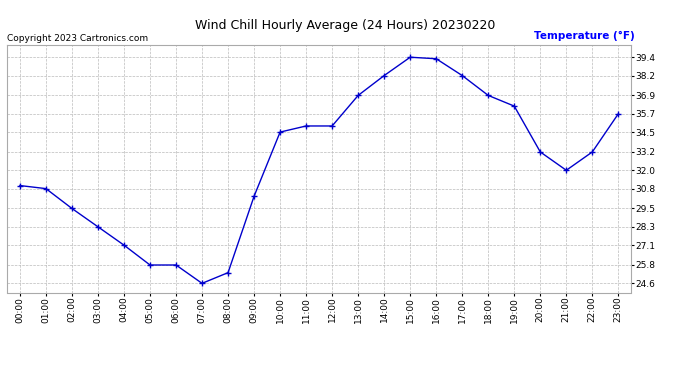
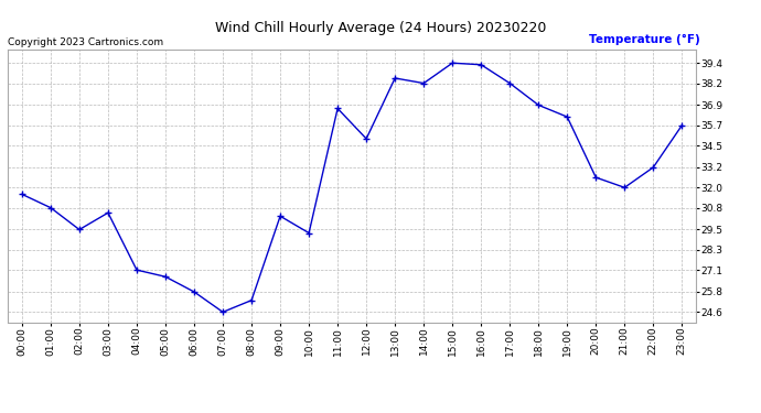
00:00: 31.0 -> 31.6
03:00: 28.3 -> 30.5
05:00: 25.8 -> 26.7
10:00: 34.5 -> 29.3
11:00: 34.9 -> 36.7
13:00: 36.9 -> 38.5
20:00: 33.2 -> 32.6
